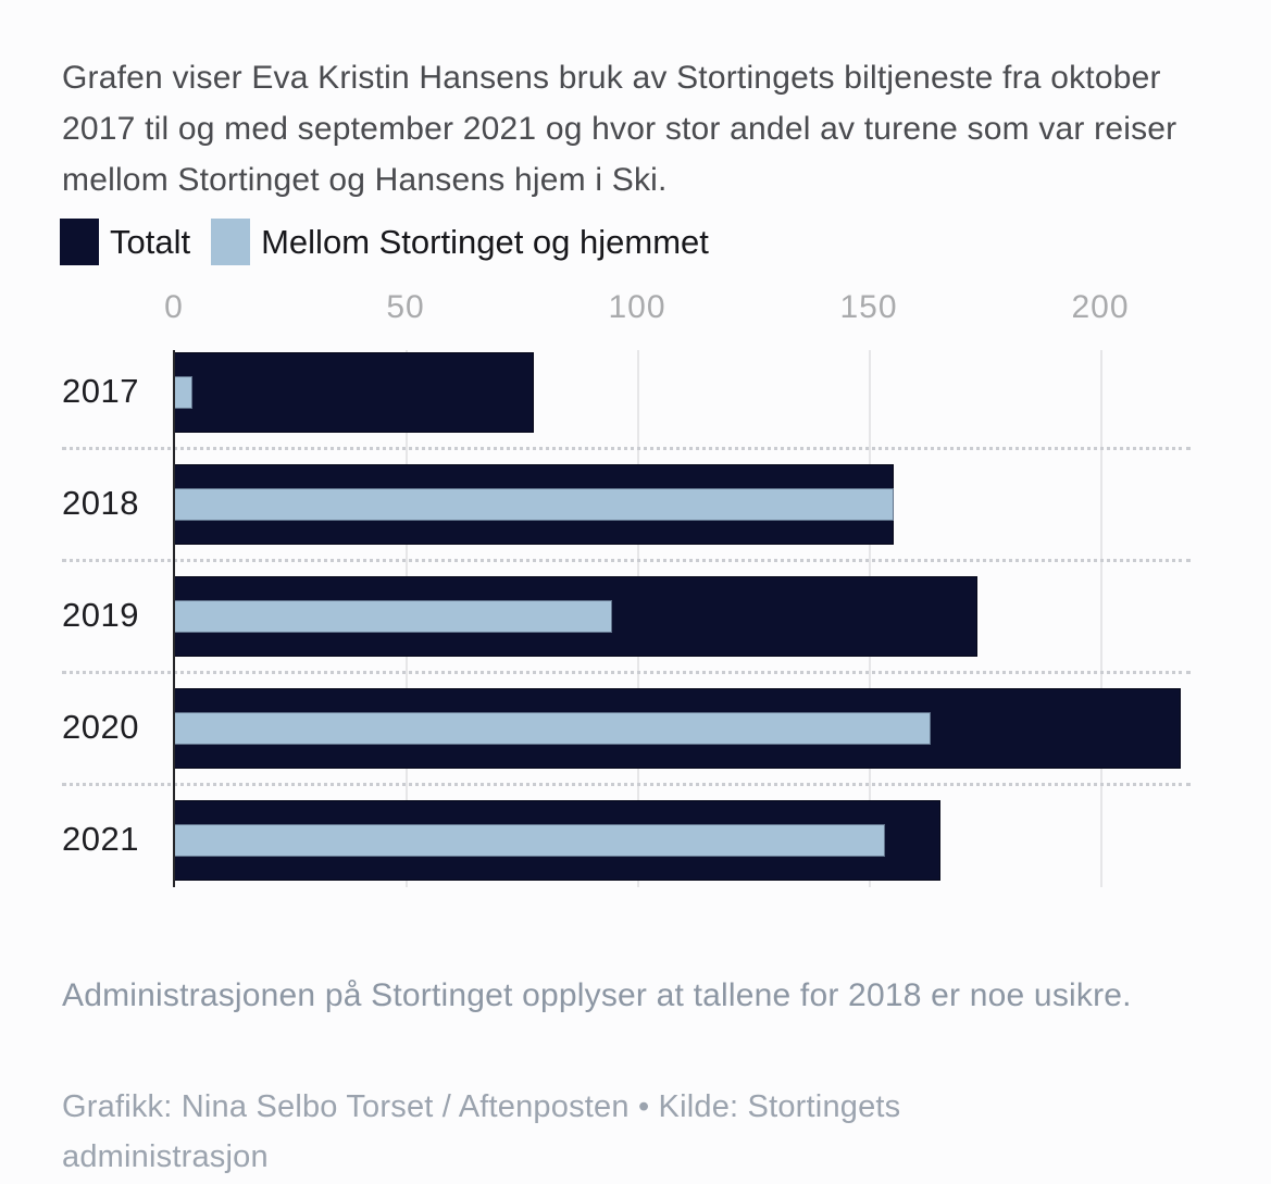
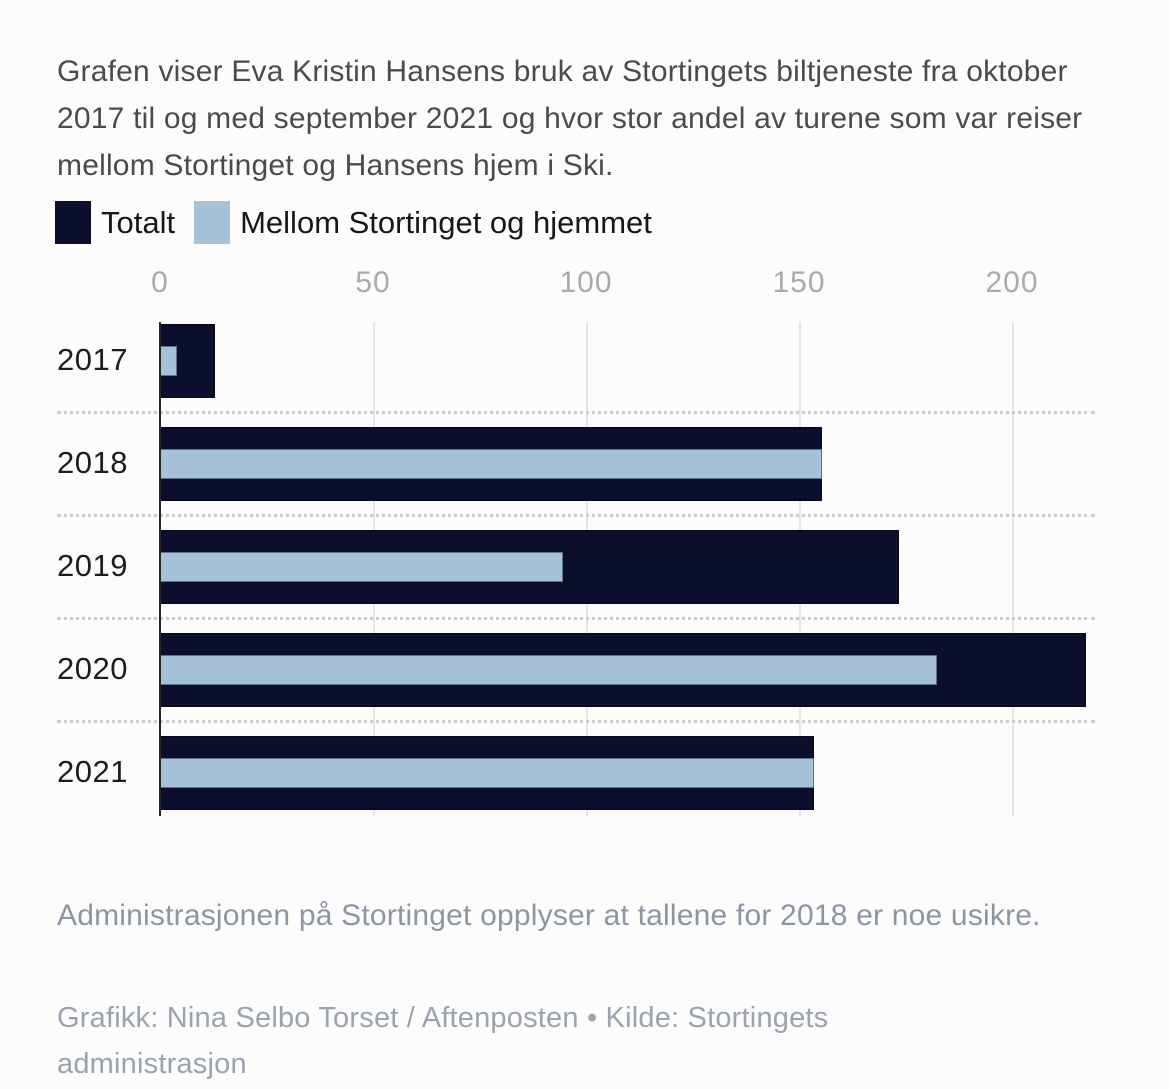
Totalt/2017: 78 -> 13
Mellom Stortinget og hjemmet/2020: 164 -> 183
Totalt/2021: 166 -> 154
